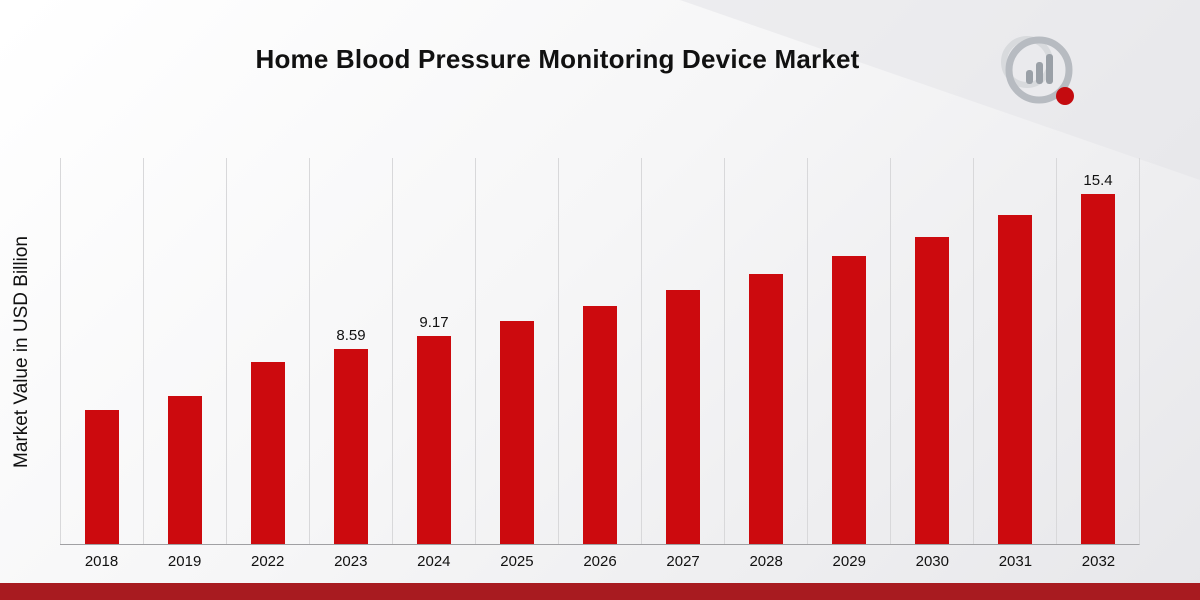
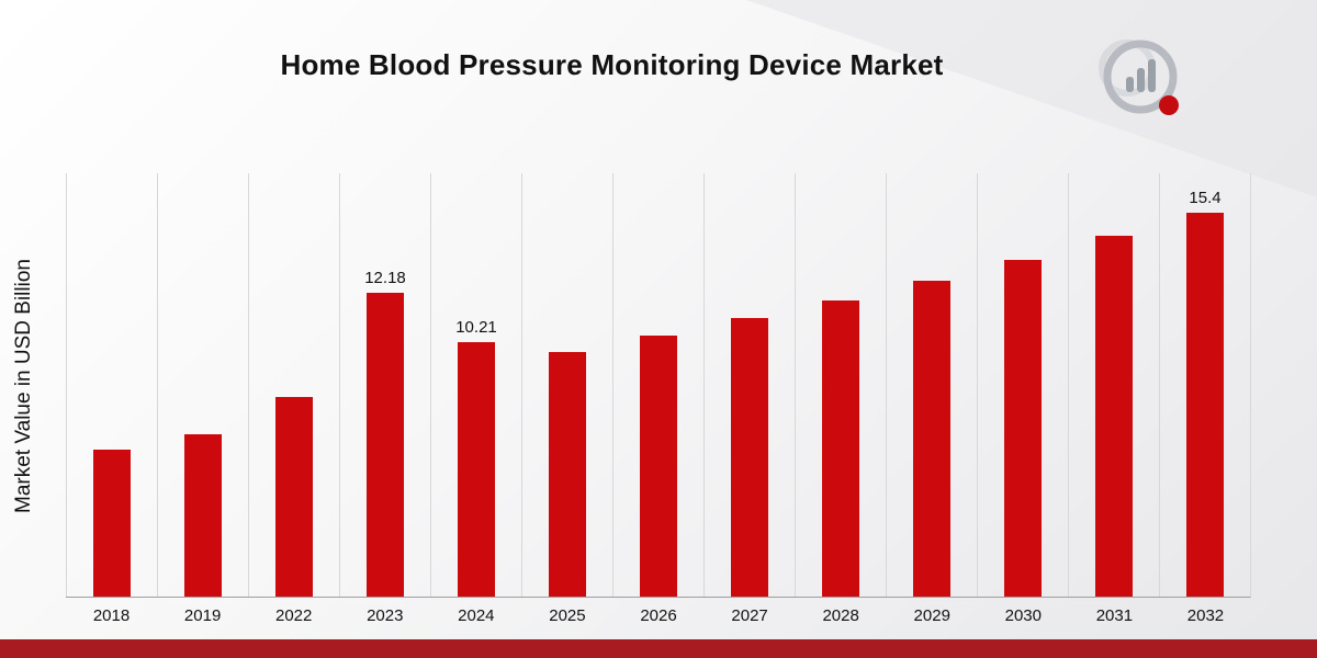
2023: 8.59 -> 12.18
2024: 9.17 -> 10.21
